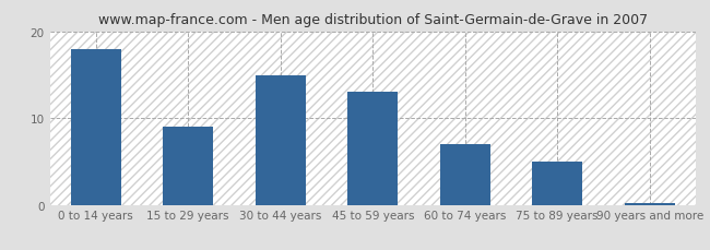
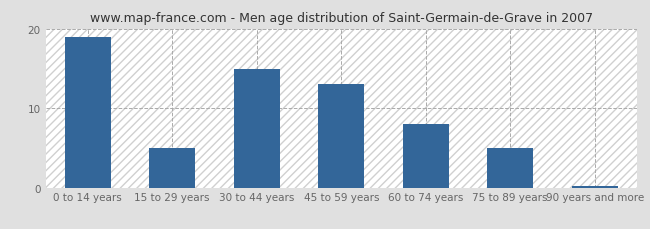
0 to 14 years: 18.0 -> 19.0
15 to 29 years: 9.0 -> 5.0
60 to 74 years: 7.0 -> 8.0
